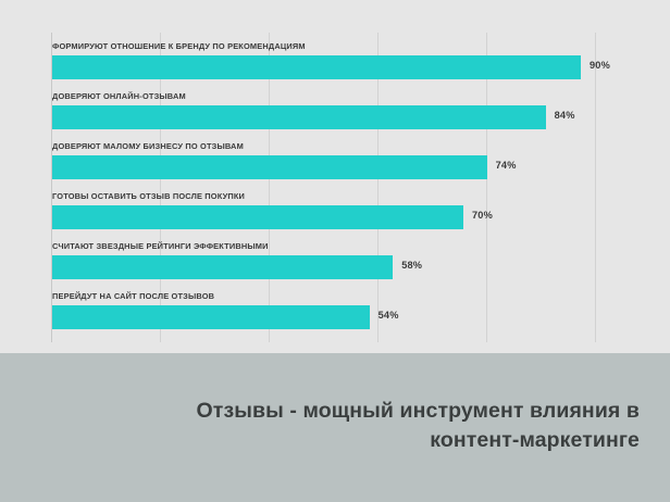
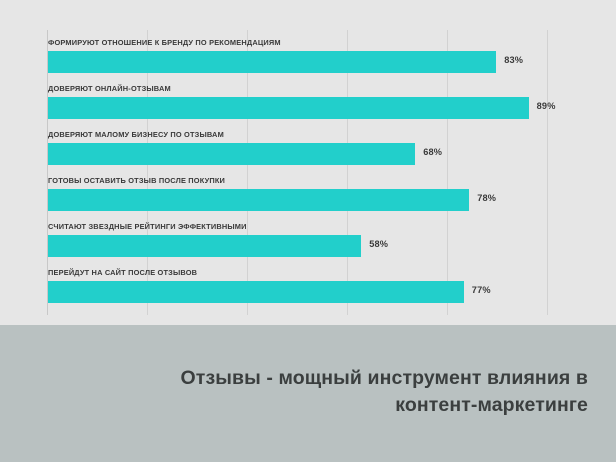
ФОРМИРУЮТ ОТНОШЕНИЕ К БРЕНДУ ПО РЕКОМЕНДАЦИЯМ: 90% -> 83%
ДОВЕРЯЮТ ОНЛАЙН-ОТЗЫВАМ: 84% -> 89%
ДОВЕРЯЮТ МАЛОМУ БИЗНЕСУ ПО ОТЗЫВАМ: 74% -> 68%
ГОТОВЫ ОСТАВИТЬ ОТЗЫВ ПОСЛЕ ПОКУПКИ: 70% -> 78%
ПЕРЕЙДУТ НА САЙТ ПОСЛЕ ОТЗЫВОВ: 54% -> 77%
